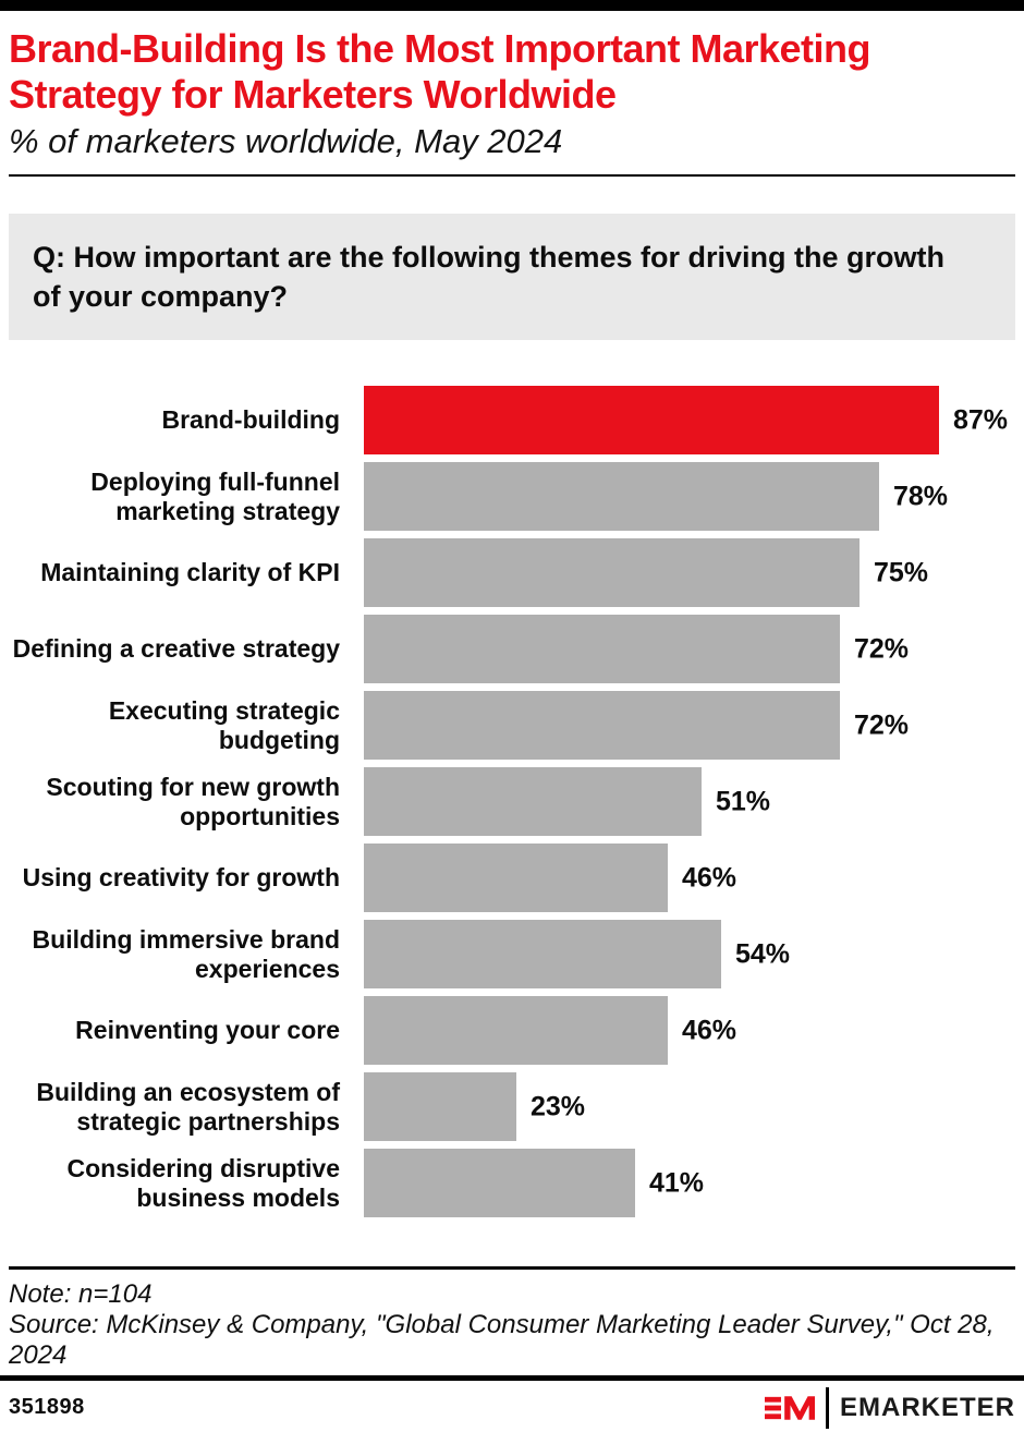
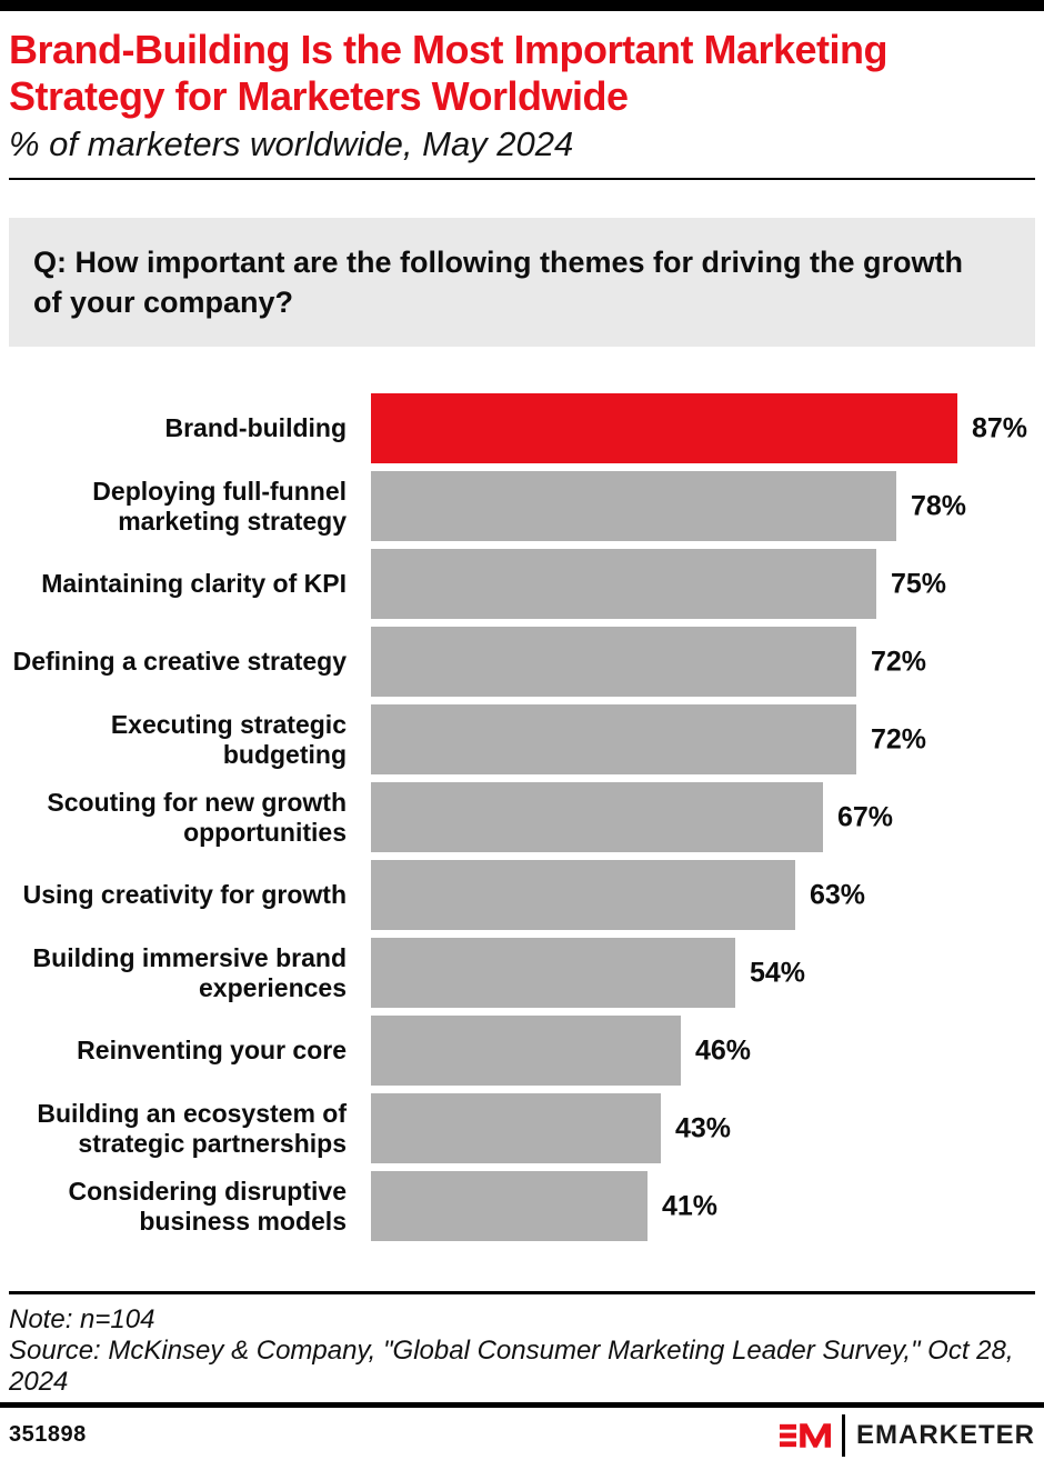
Scouting for new growth opportunities: 51% -> 67%
Using creativity for growth: 46% -> 63%
Building an ecosystem of strategic partnerships: 23% -> 43%
